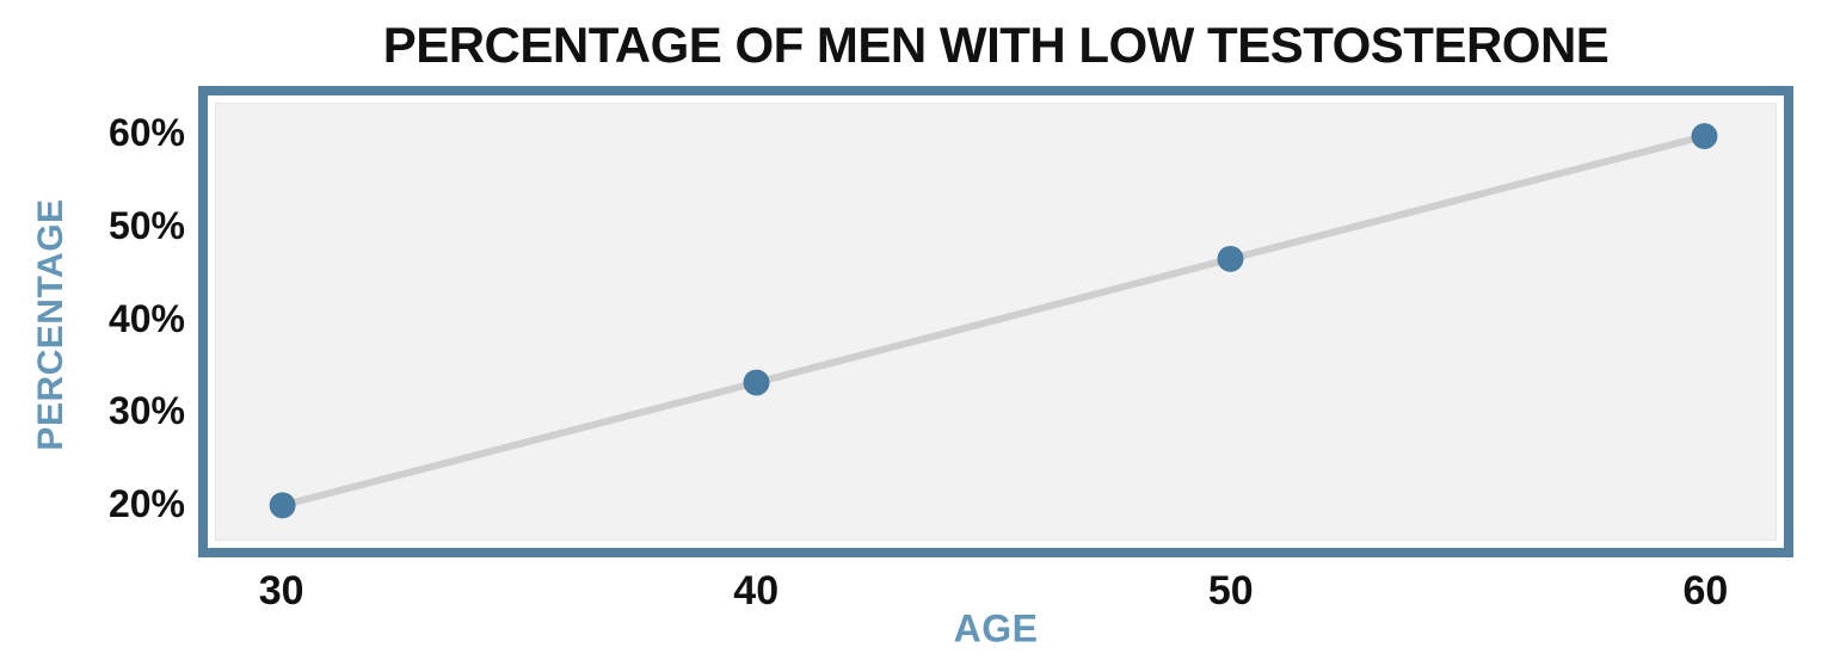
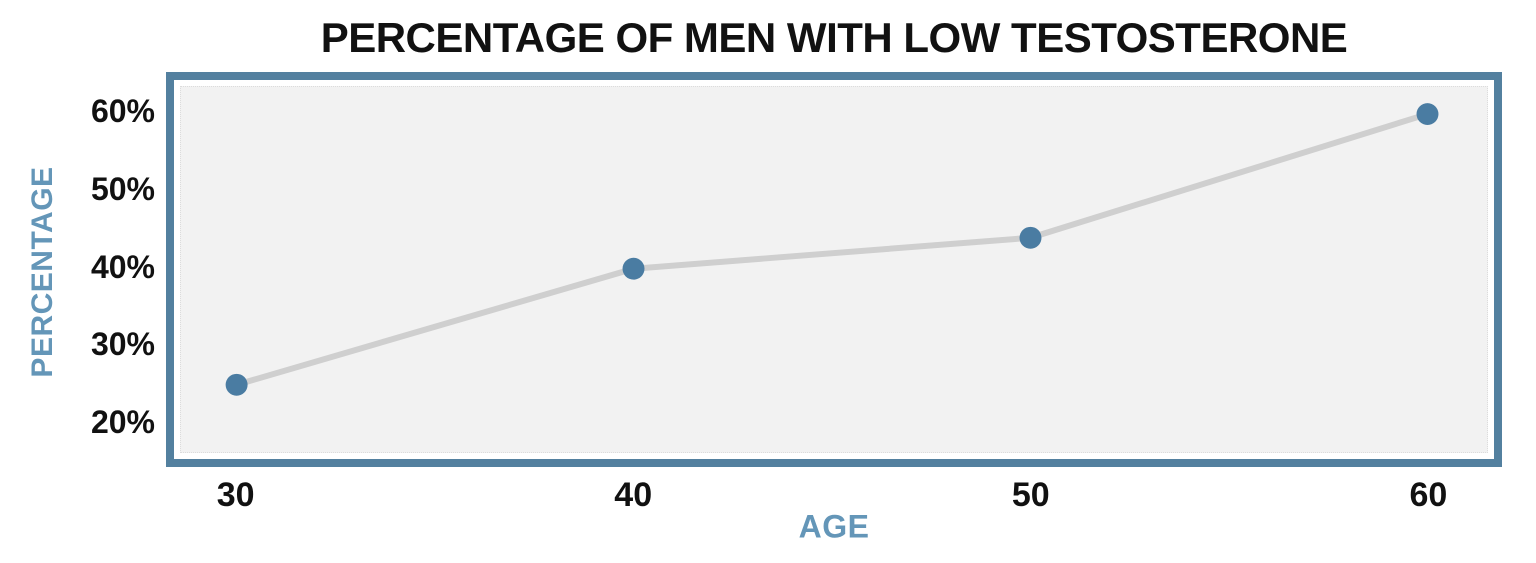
30: 20% -> 25%
40: 33% -> 40%
50: 47% -> 44%
